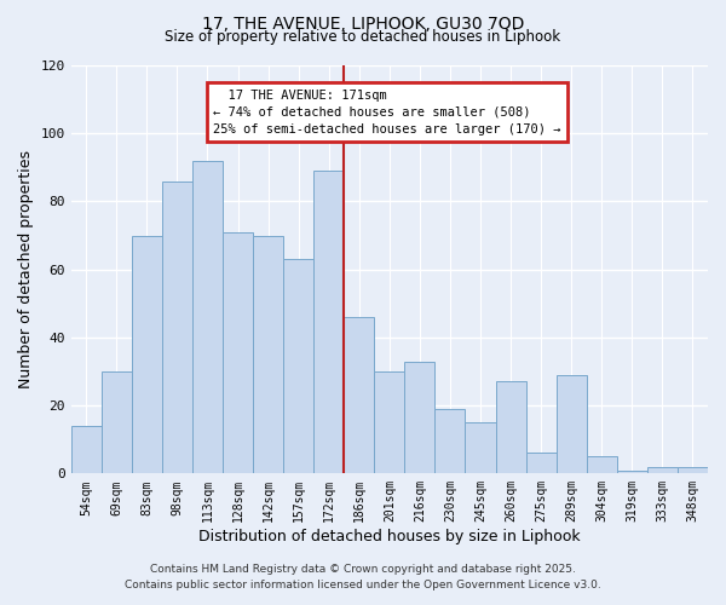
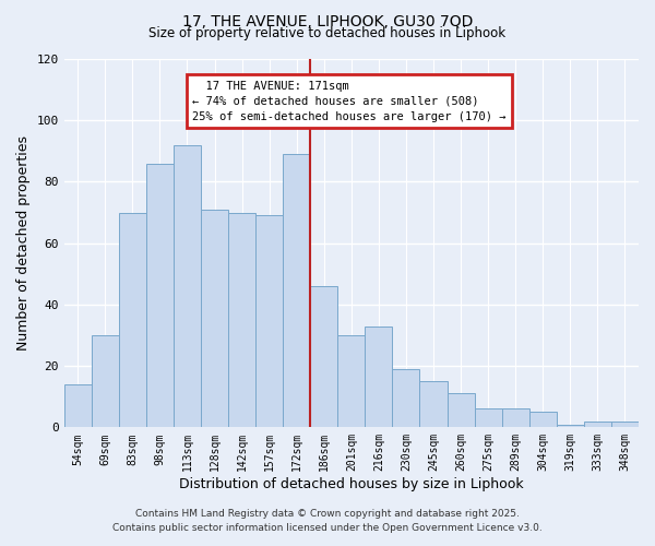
157sqm: 63 -> 69
260sqm: 27 -> 11
289sqm: 29 -> 6
